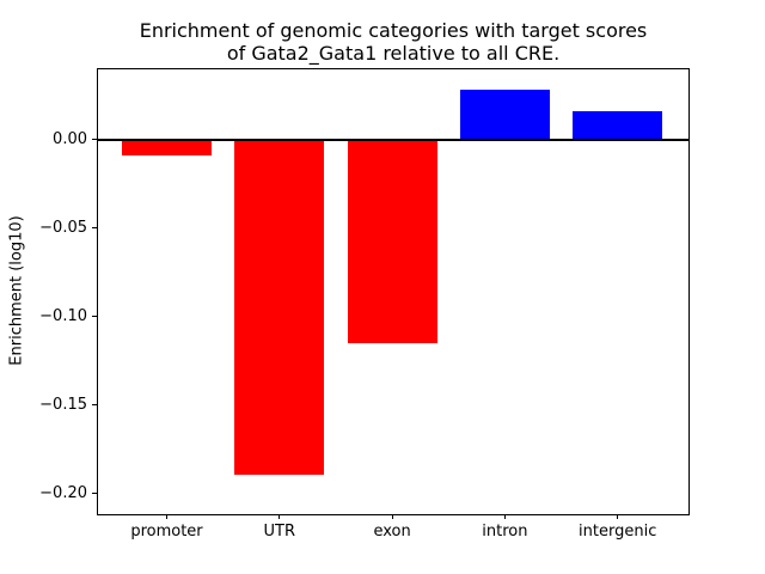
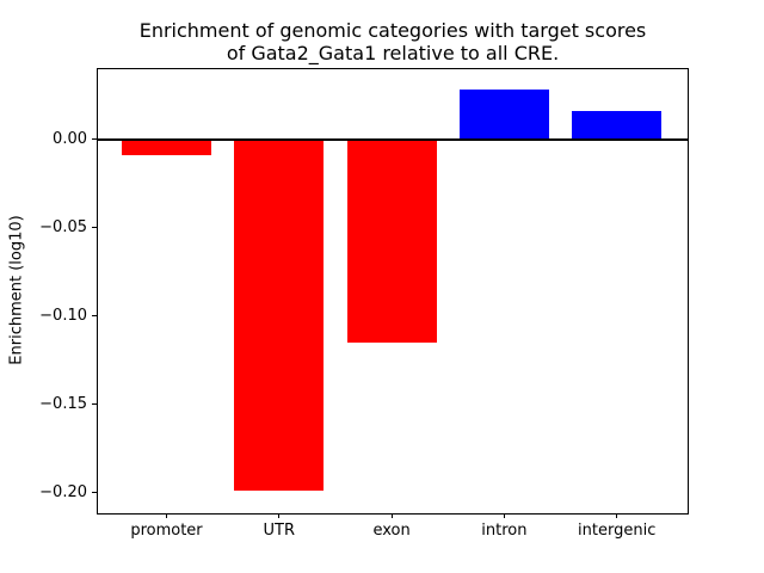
UTR: -0.189 -> -0.199
